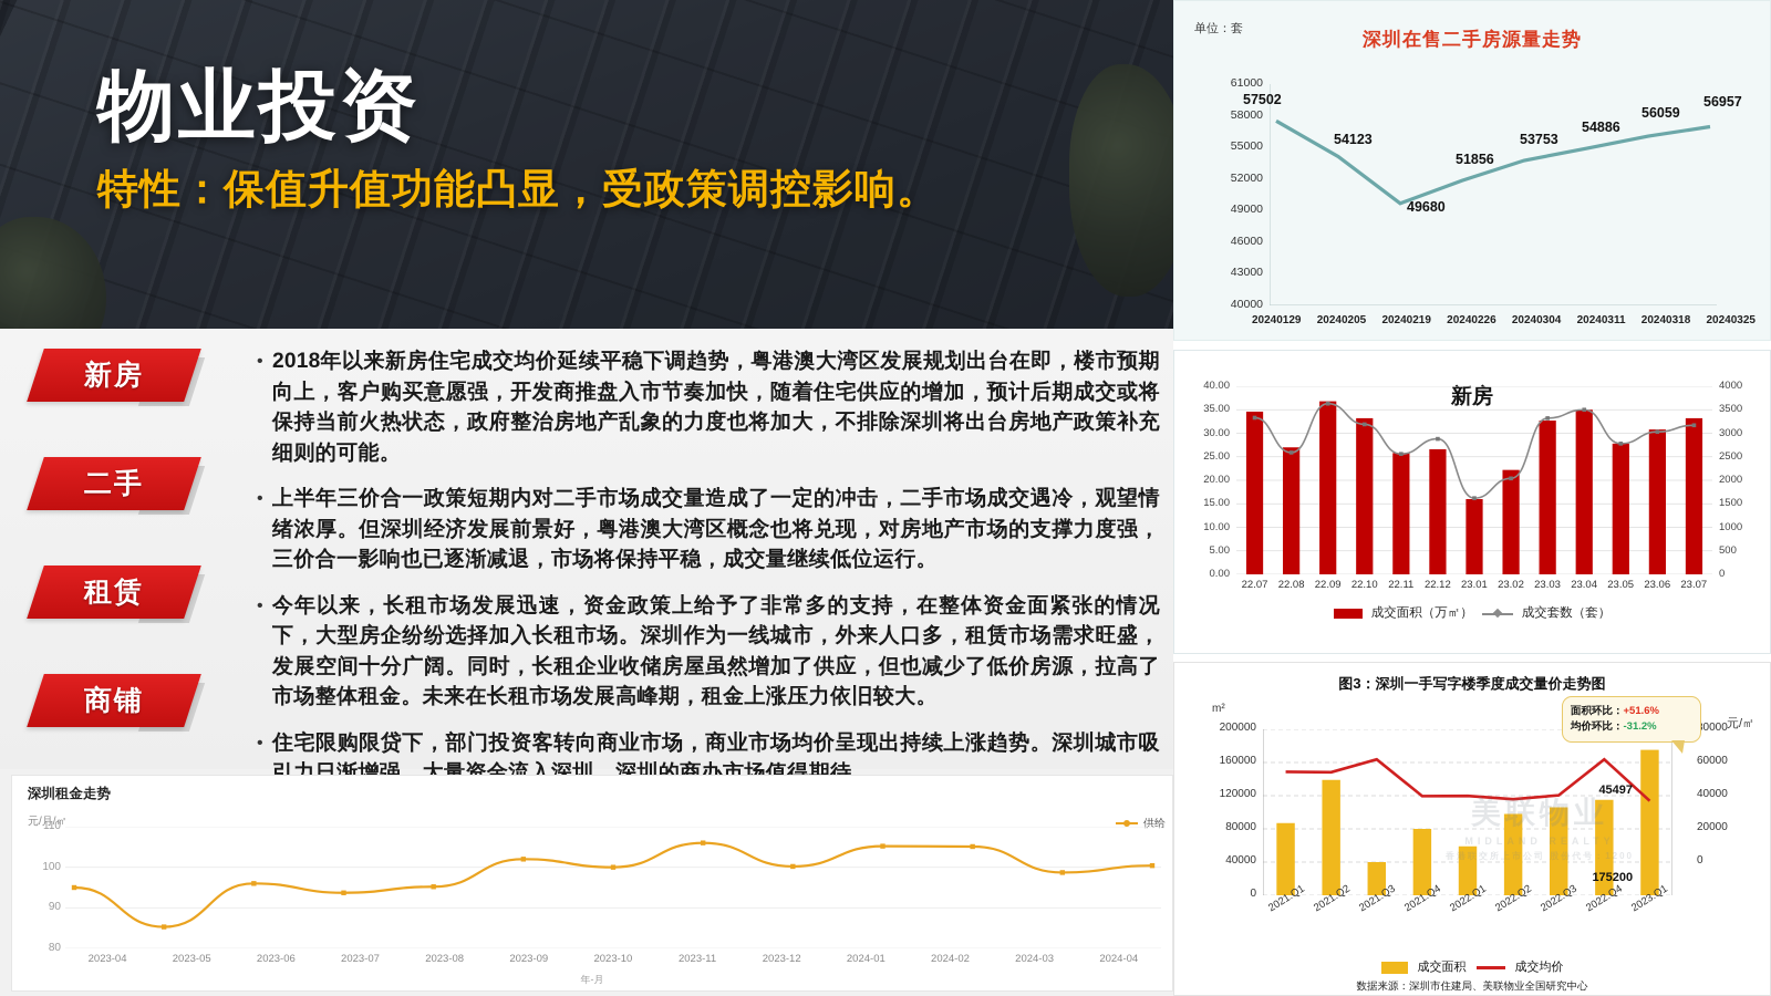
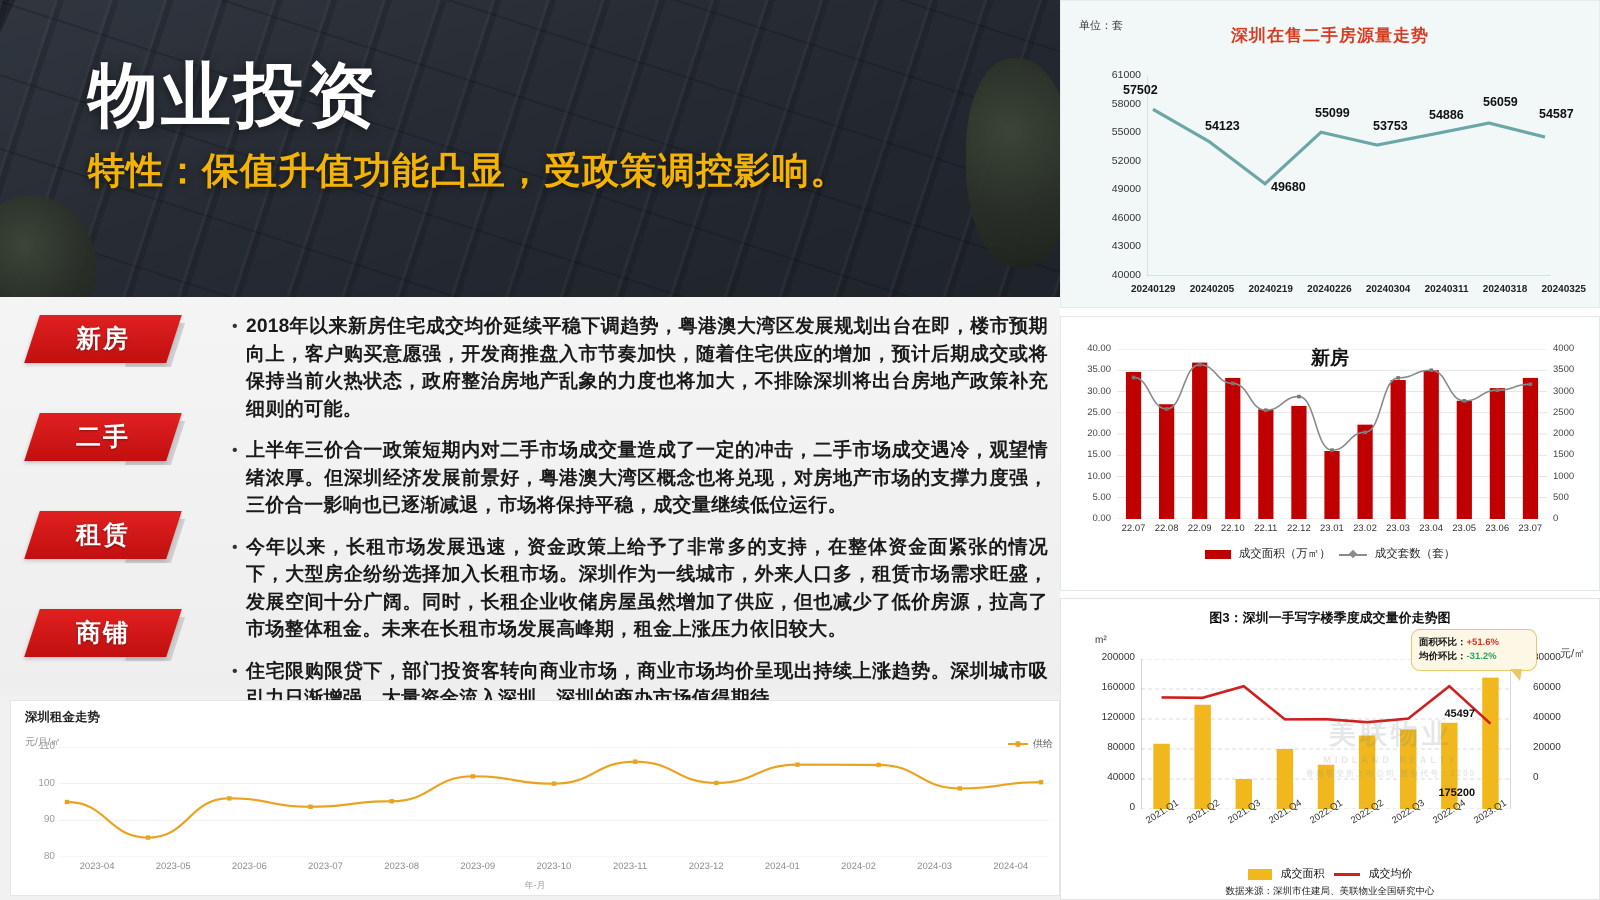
深圳在售二手房源量走势/20240226: 51856 -> 55099
深圳在售二手房源量走势/20240325: 56957 -> 54587
